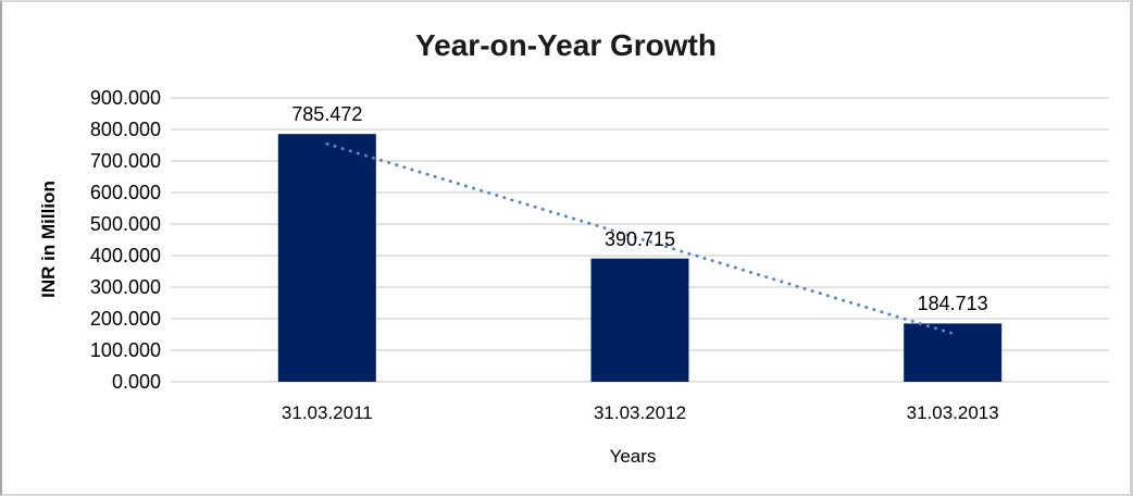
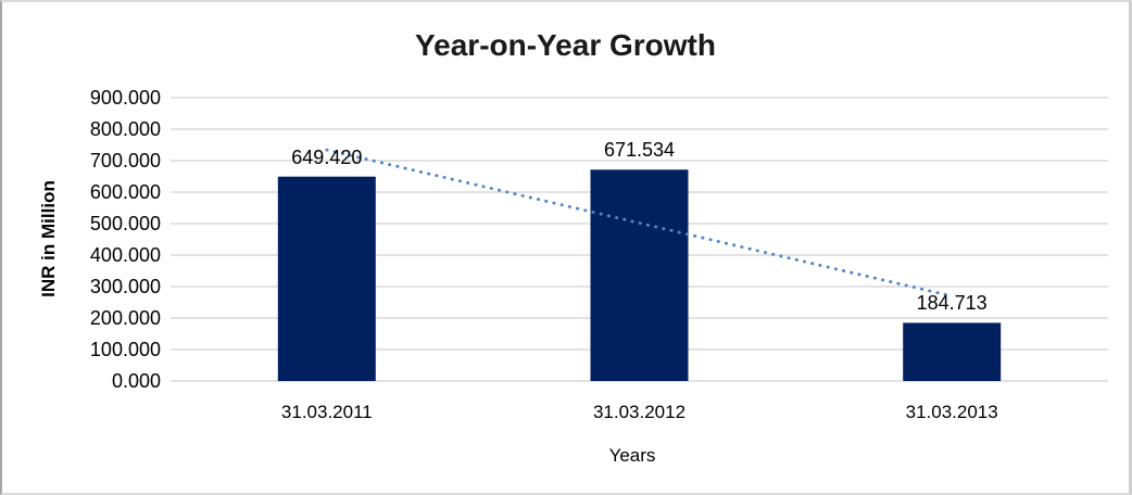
31.03.2011: 785.472 -> 649.420
31.03.2012: 390.715 -> 671.534
